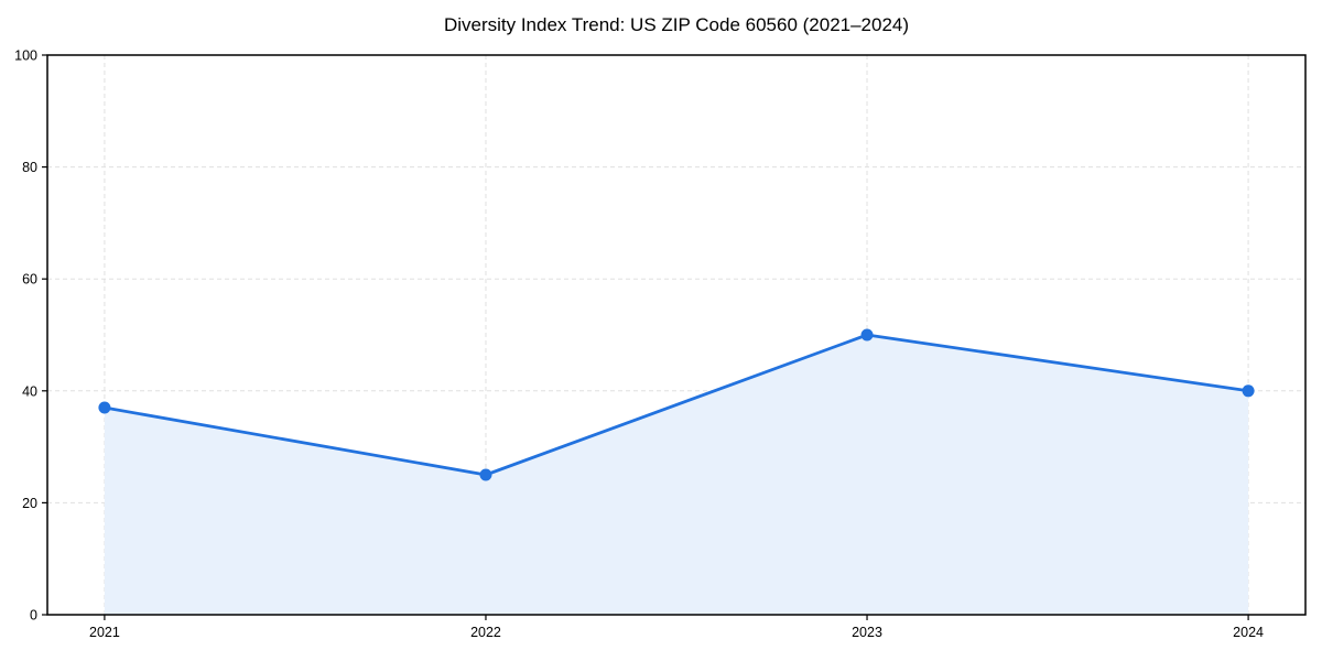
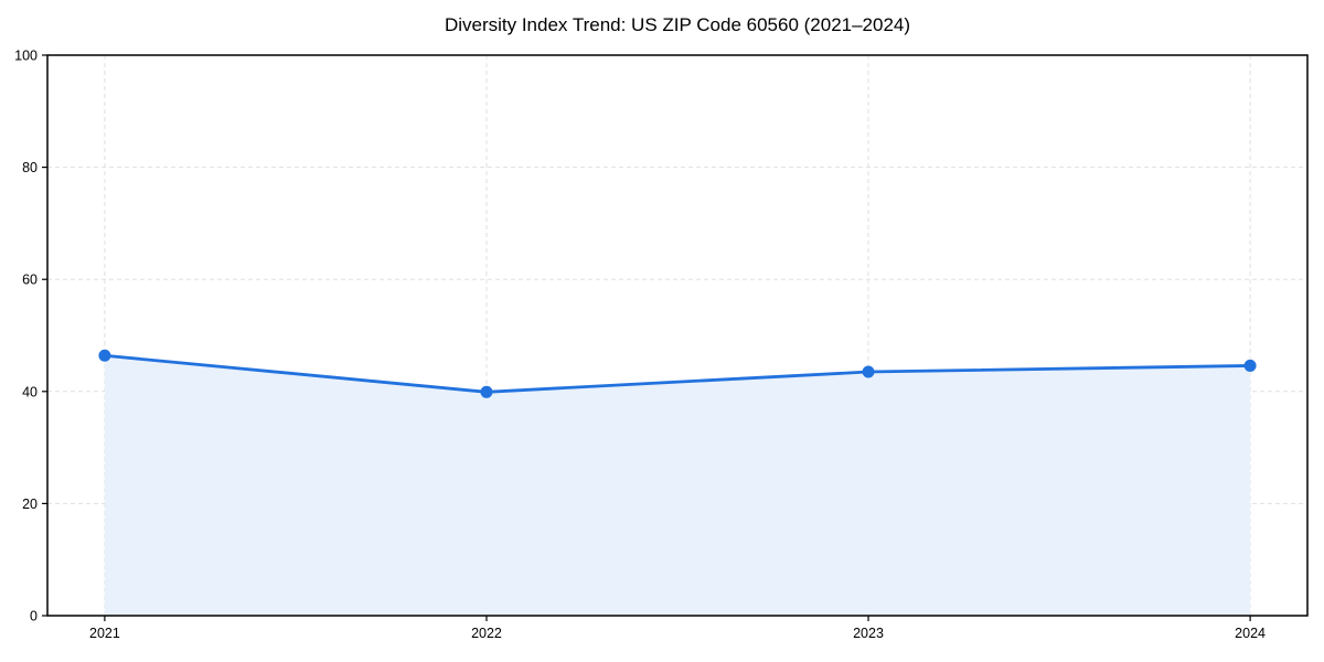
2021: 37 -> 46
2022: 25 -> 40
2023: 50 -> 44
2024: 40 -> 45
